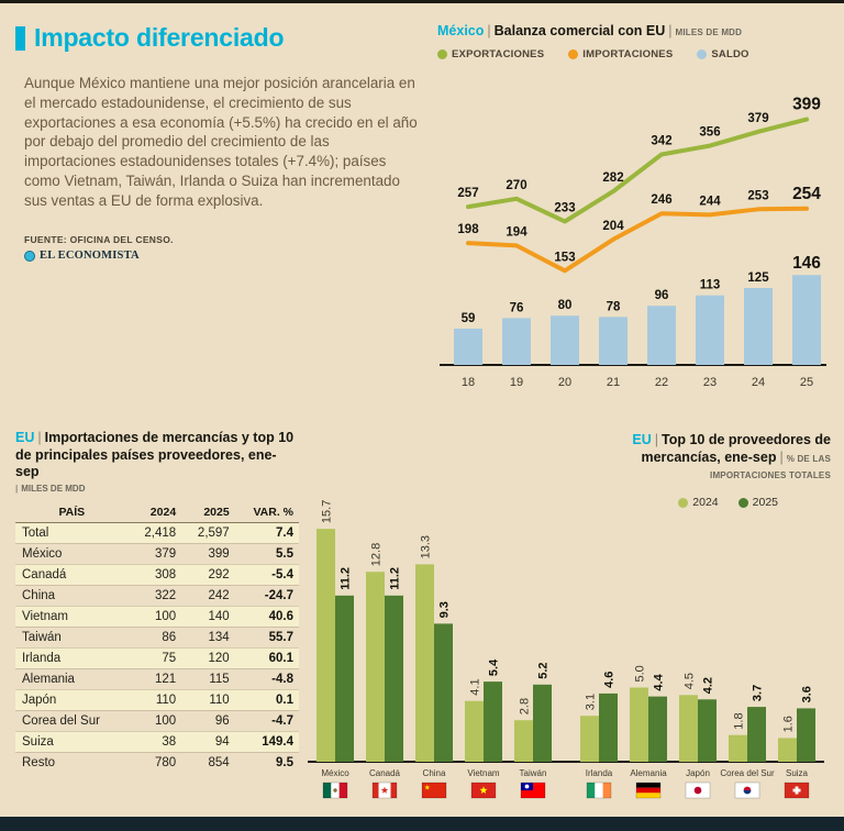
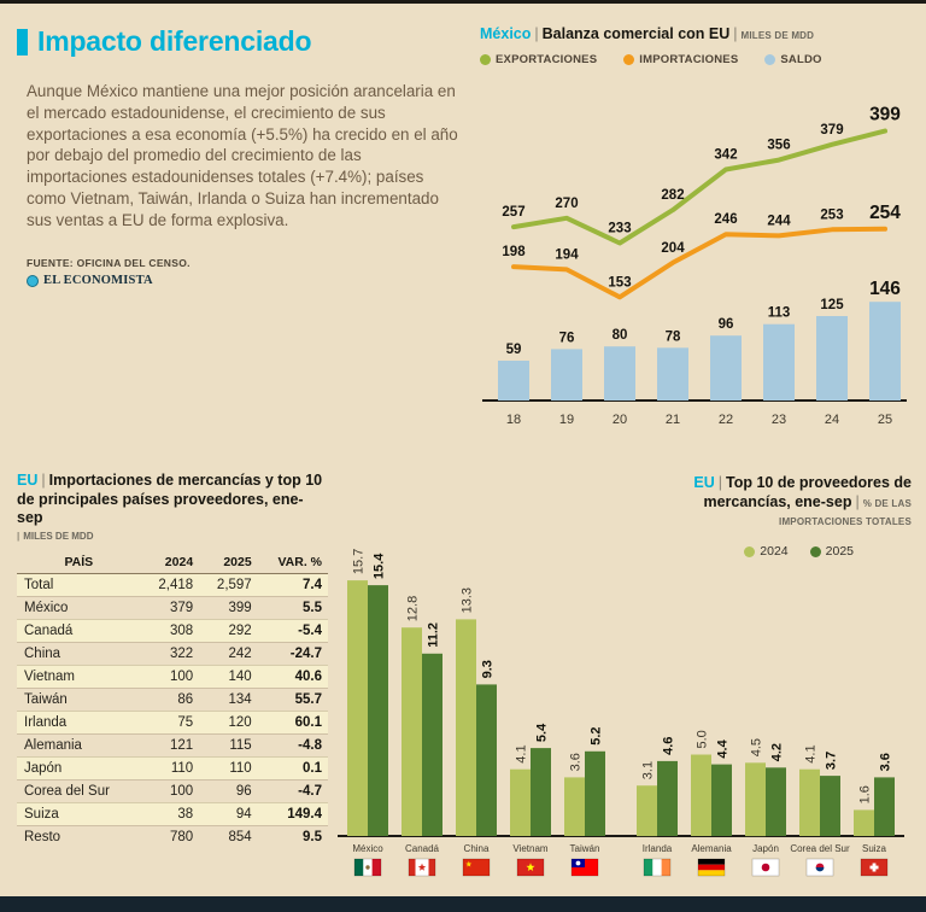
Top 10 de proveedores de mercancías, ene-sep/2025/México: 11.2 -> 15.4
Top 10 de proveedores de mercancías, ene-sep/2024/Taiwán: 2.8 -> 3.6
Top 10 de proveedores de mercancías, ene-sep/2024/Corea del Sur: 1.8 -> 4.1
